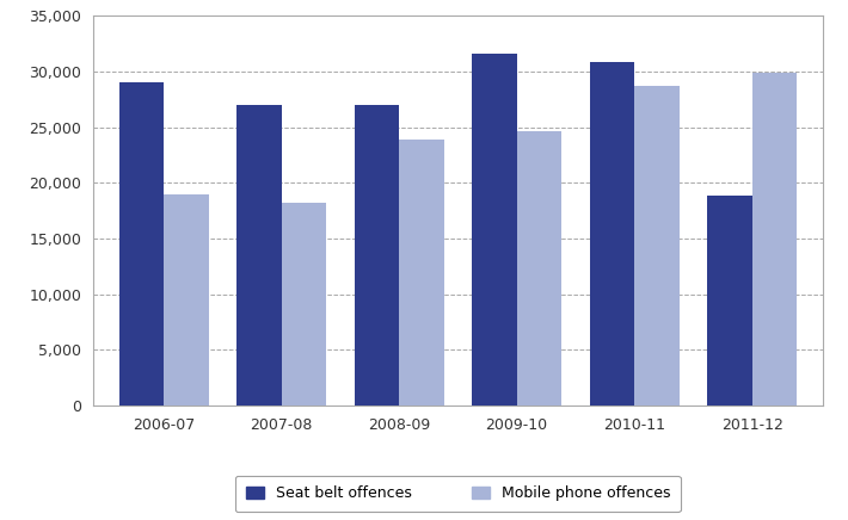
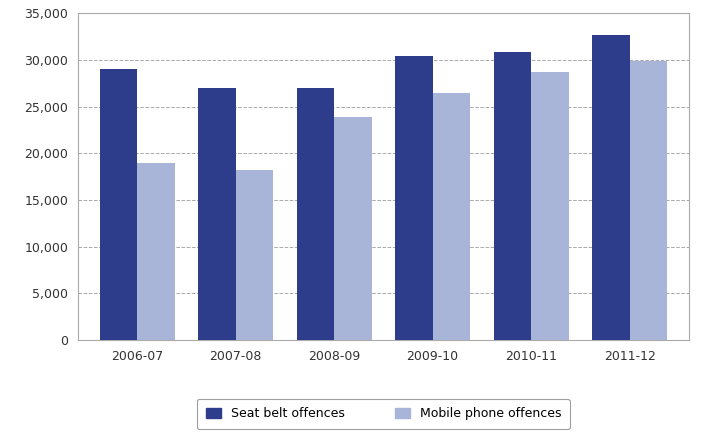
Seat belt offences/2009-10: 31,600 -> 30,400
Mobile phone offences/2009-10: 24,600 -> 26,400
Seat belt offences/2011-12: 18,800 -> 32,700
